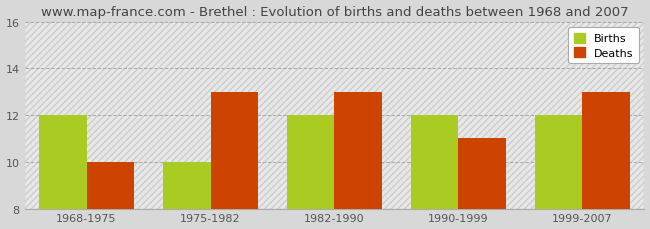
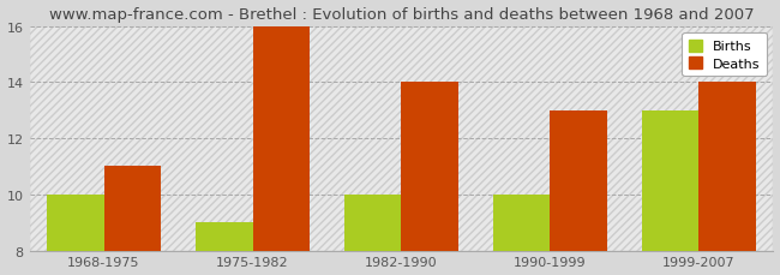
Births/1968-1975: 12 -> 10
Deaths/1968-1975: 10 -> 11
Births/1975-1982: 10 -> 9
Deaths/1975-1982: 13 -> 16
Births/1982-1990: 12 -> 10
Deaths/1982-1990: 13 -> 14
Births/1990-1999: 12 -> 10
Deaths/1990-1999: 11 -> 13
Births/1999-2007: 12 -> 13
Deaths/1999-2007: 13 -> 14
